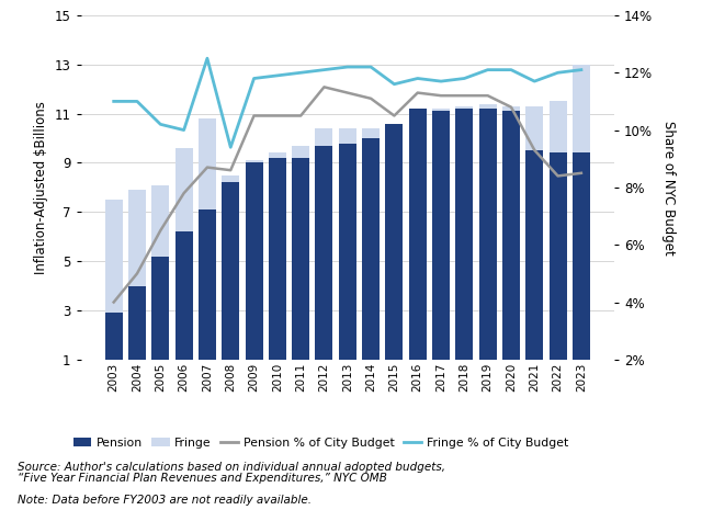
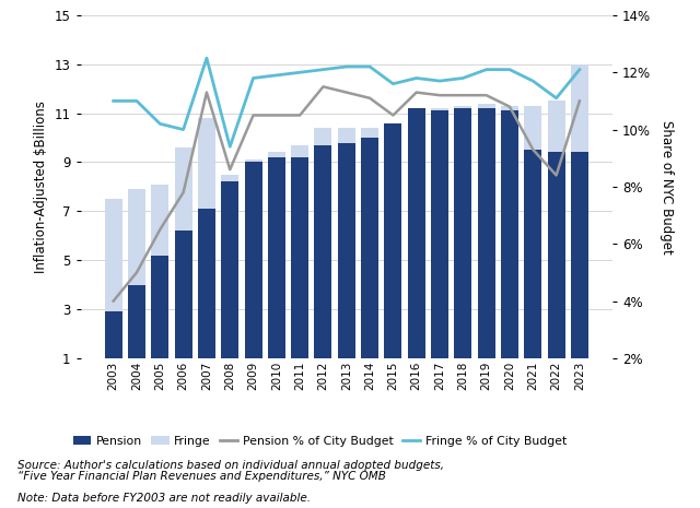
Pension % of City Budget/2007: 8.7% -> 11.3%
Fringe % of City Budget/2022: 12.0% -> 11.1%
Pension % of City Budget/2023: 8.5% -> 11.0%
